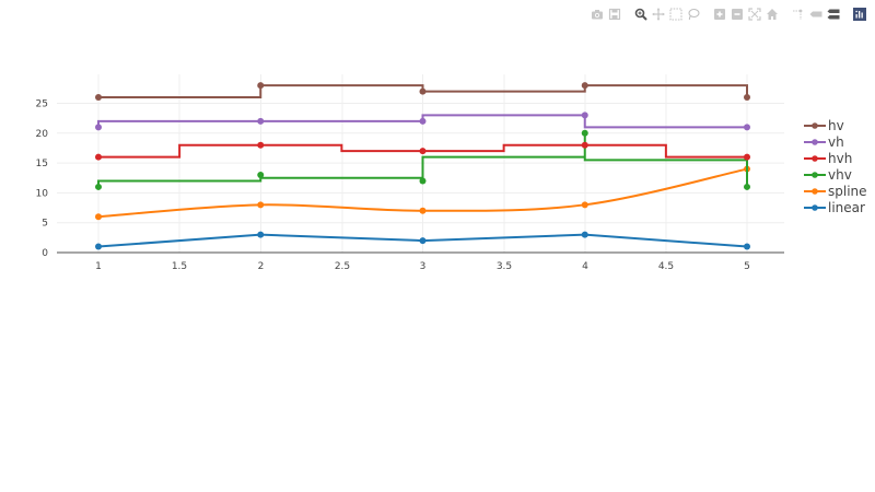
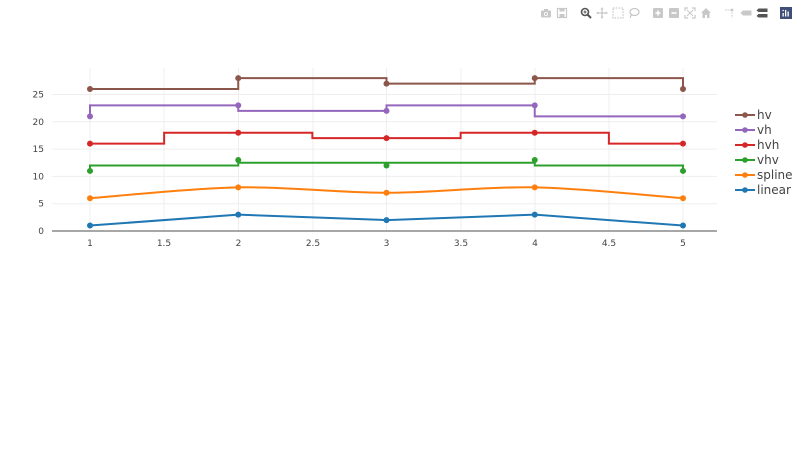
vh/2: 22 -> 23
vhv/4: 20 -> 13
spline/5: 14 -> 6
